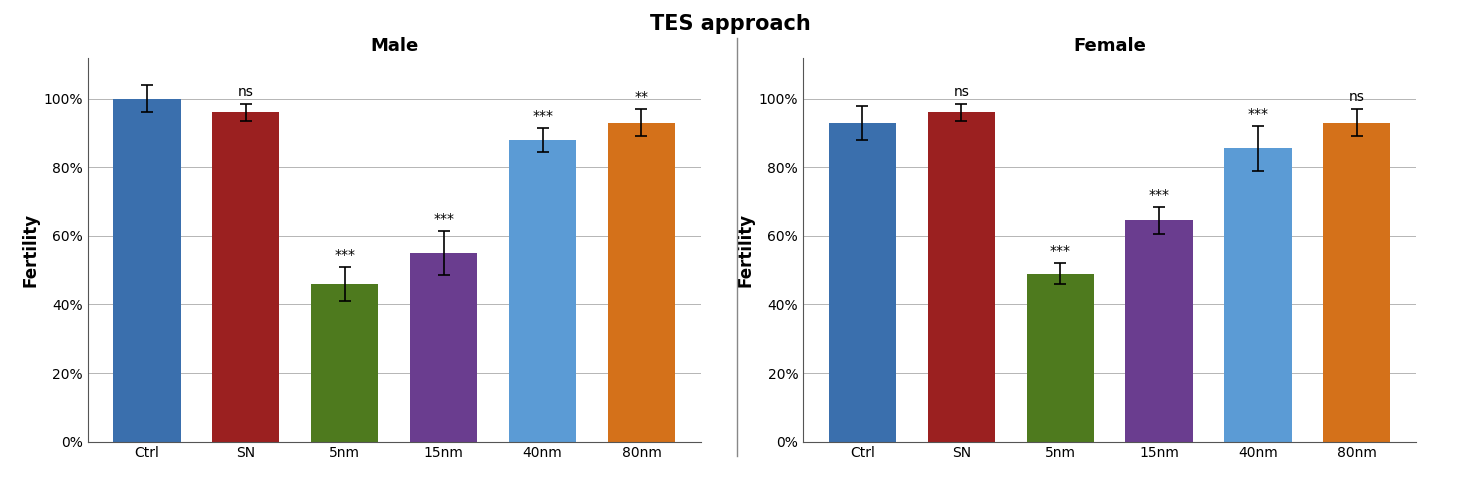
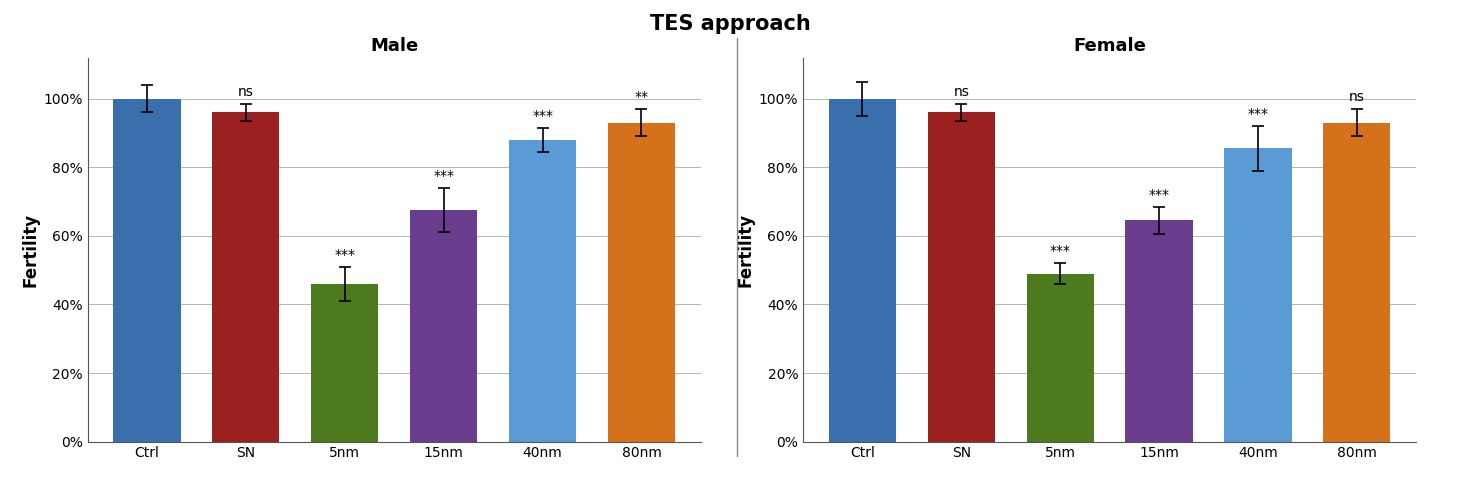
Male/15nm: 55.0% -> 67.5%
Female/Ctrl: 93.0% -> 100.0%
